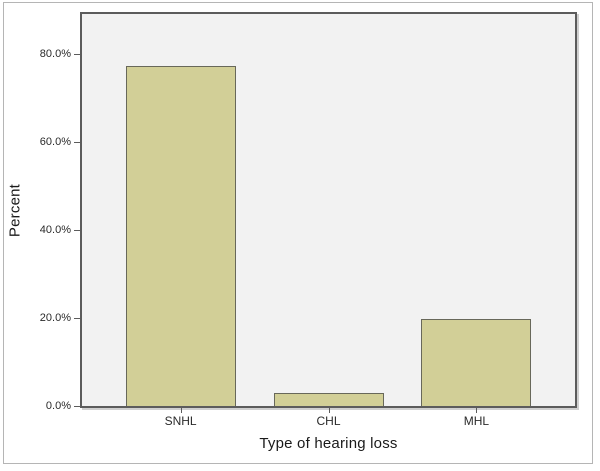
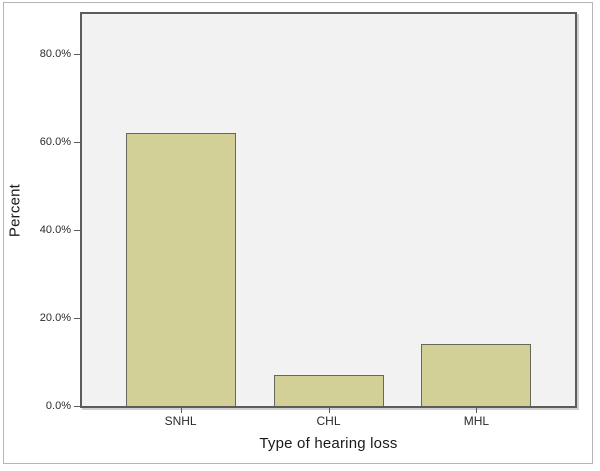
SNHL: 77% -> 62%
CHL: 3% -> 7%
MHL: 20% -> 14%
